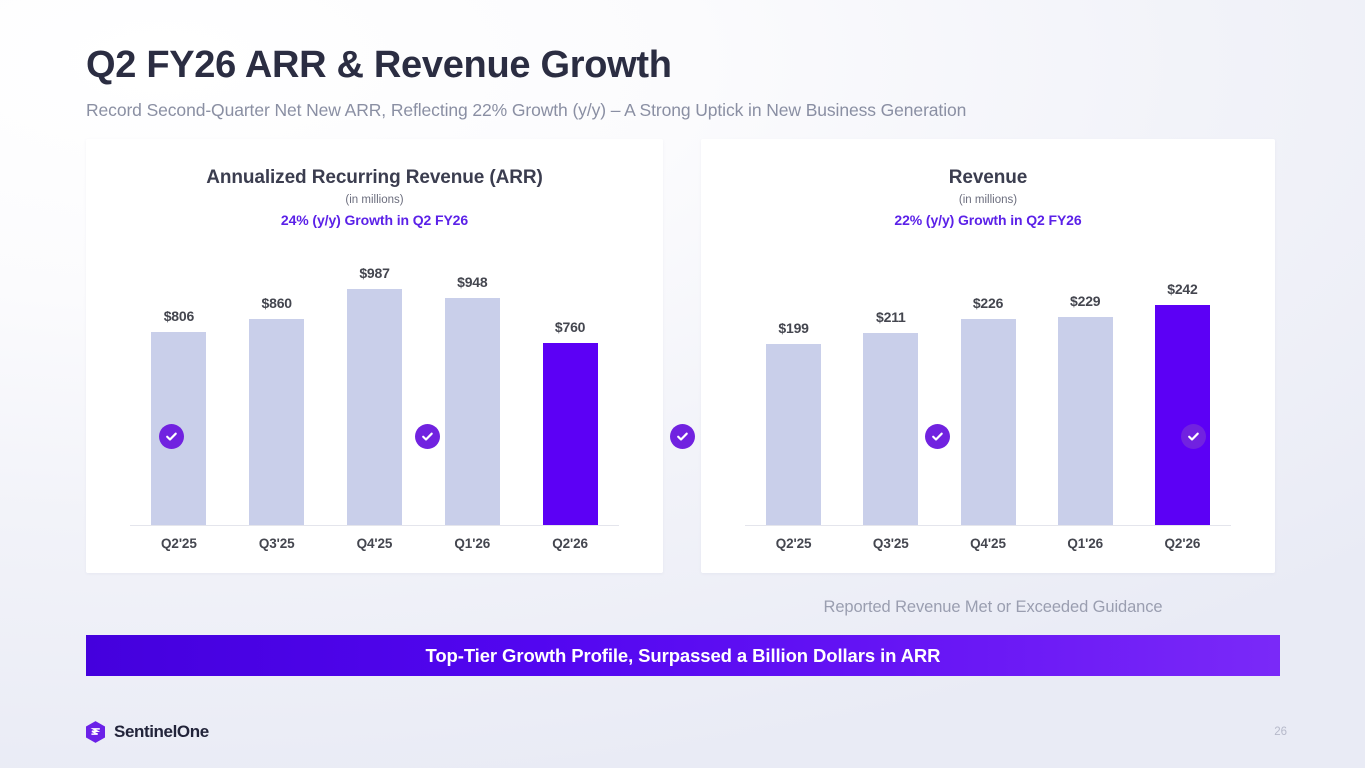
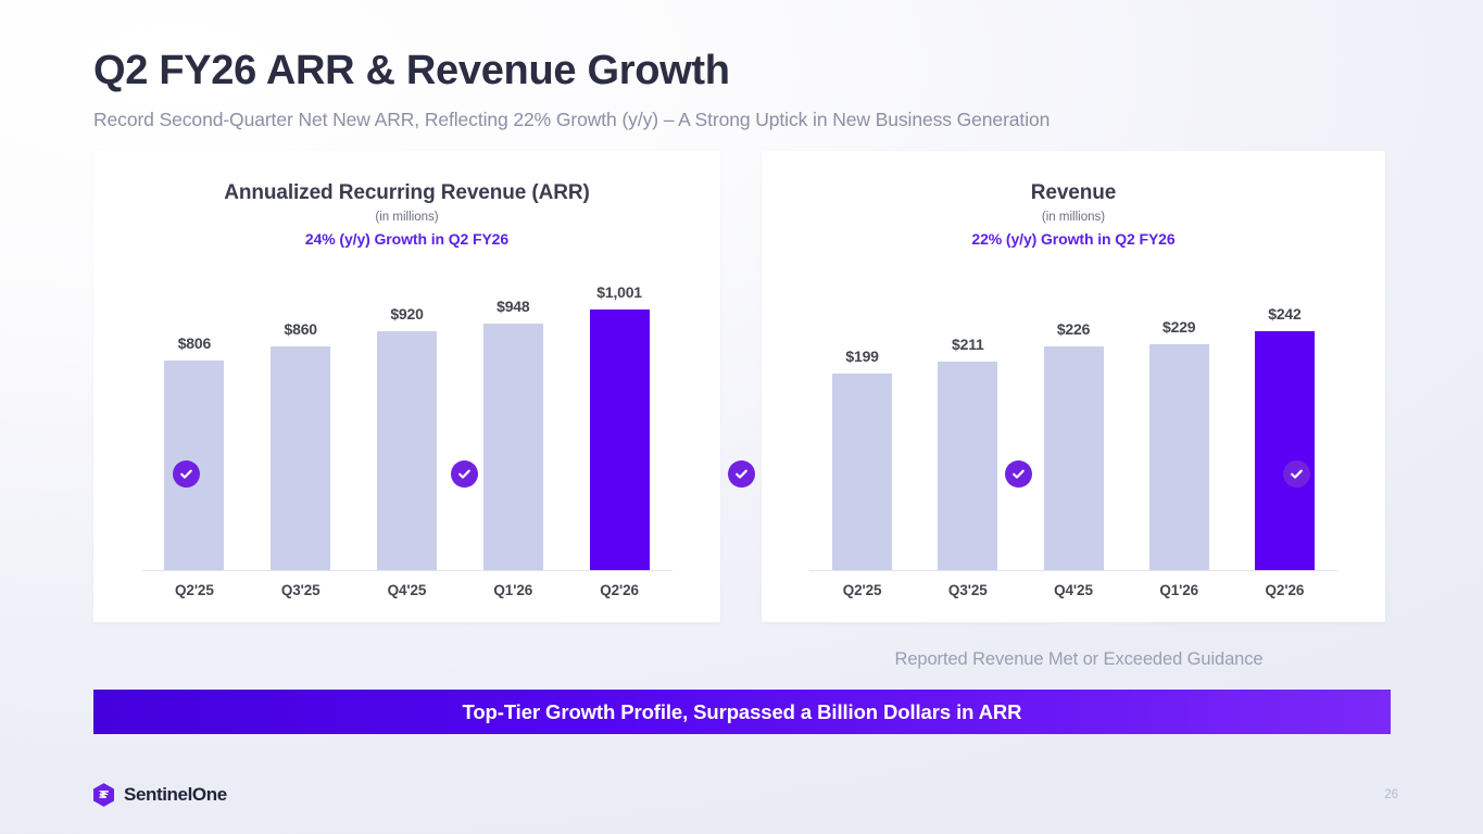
Annualized Recurring Revenue (ARR)/Q4'25: $987 -> $920
Annualized Recurring Revenue (ARR)/Q2'26: $760 -> $1,001
